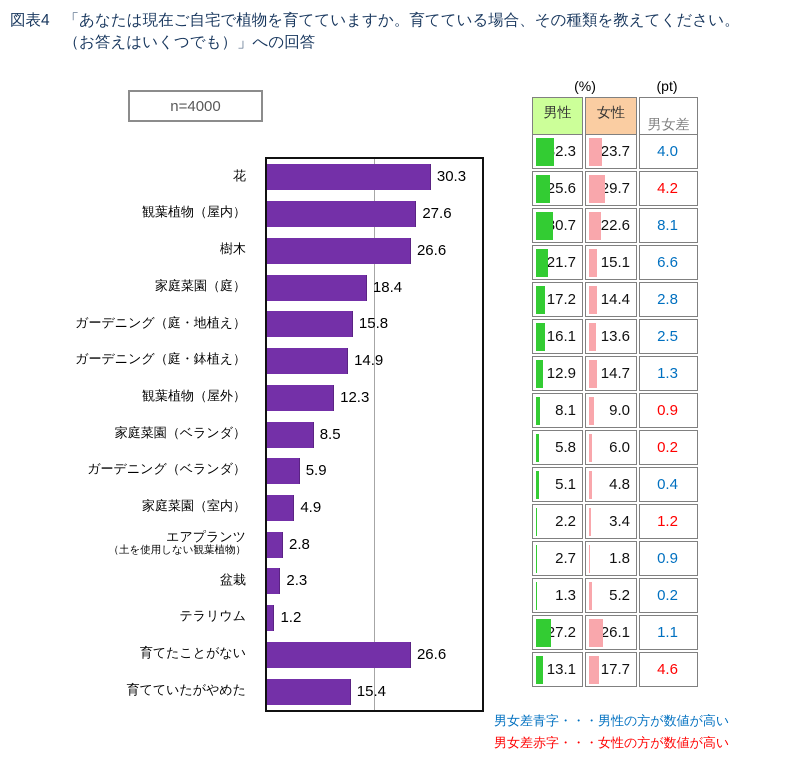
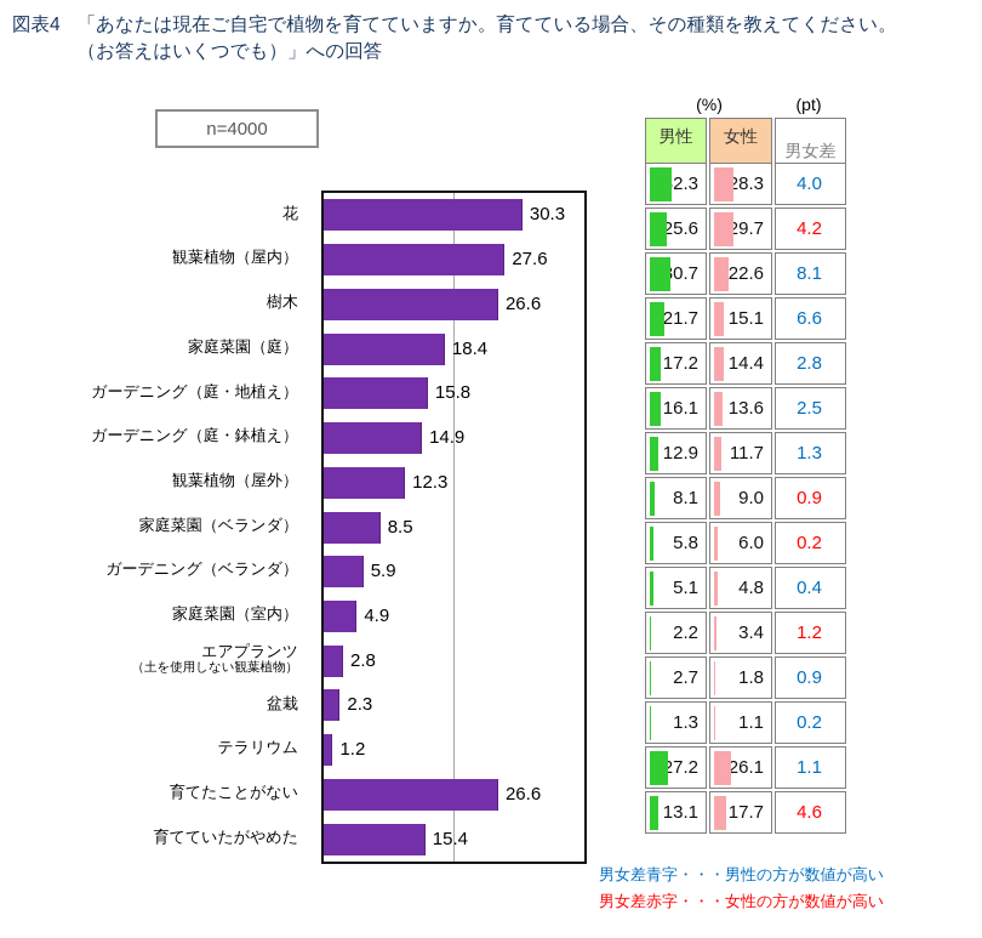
女性 n=2000/花: 23.7 -> 28.3
女性 n=2000/観葉植物（屋外）: 14.7 -> 11.7
女性 n=2000/テラリウム: 5.2 -> 1.1
